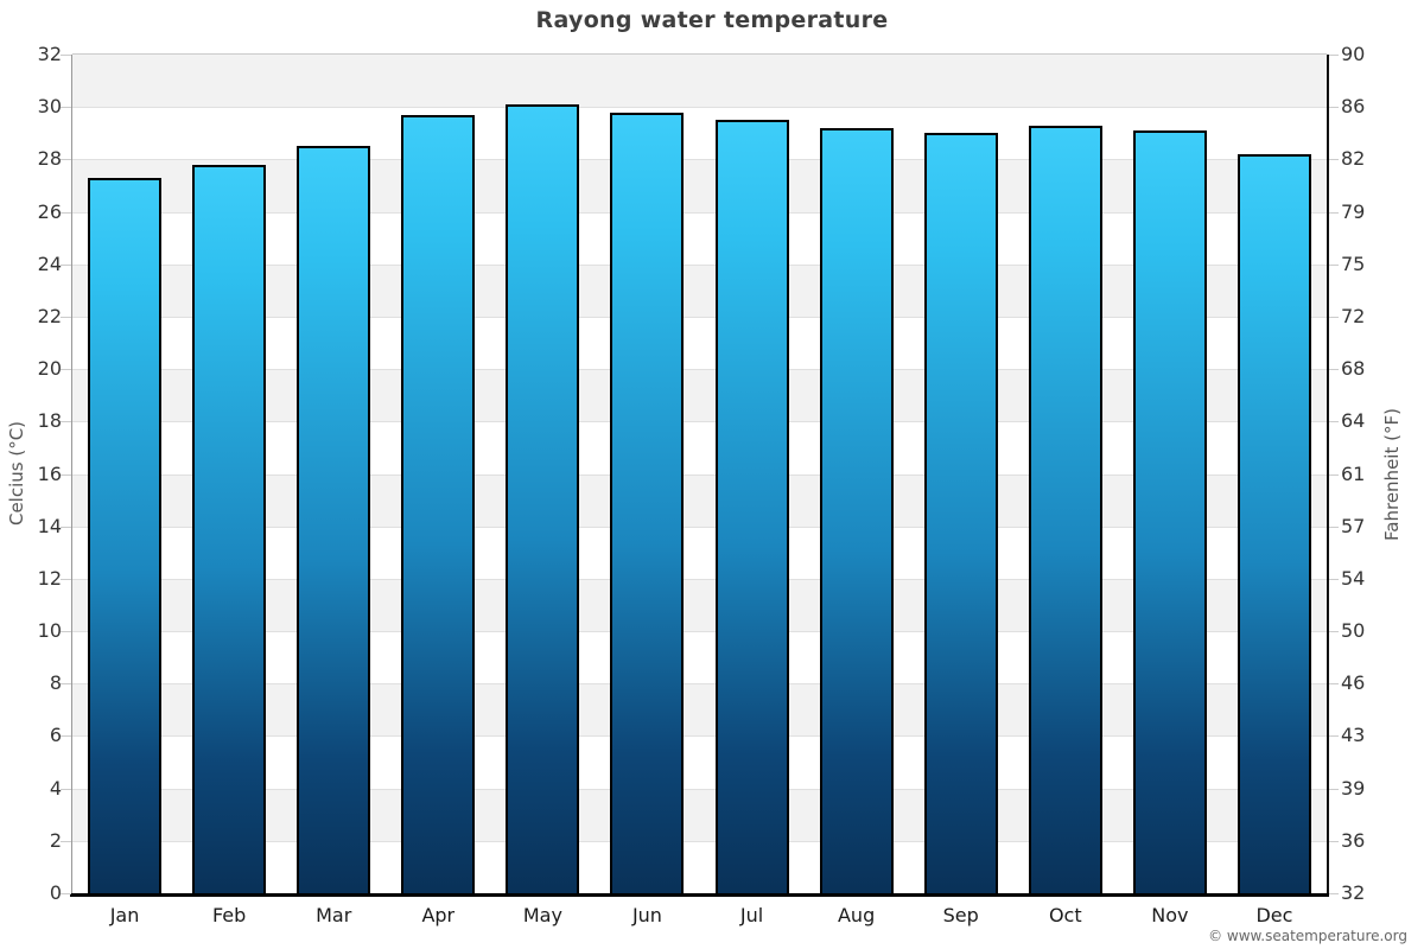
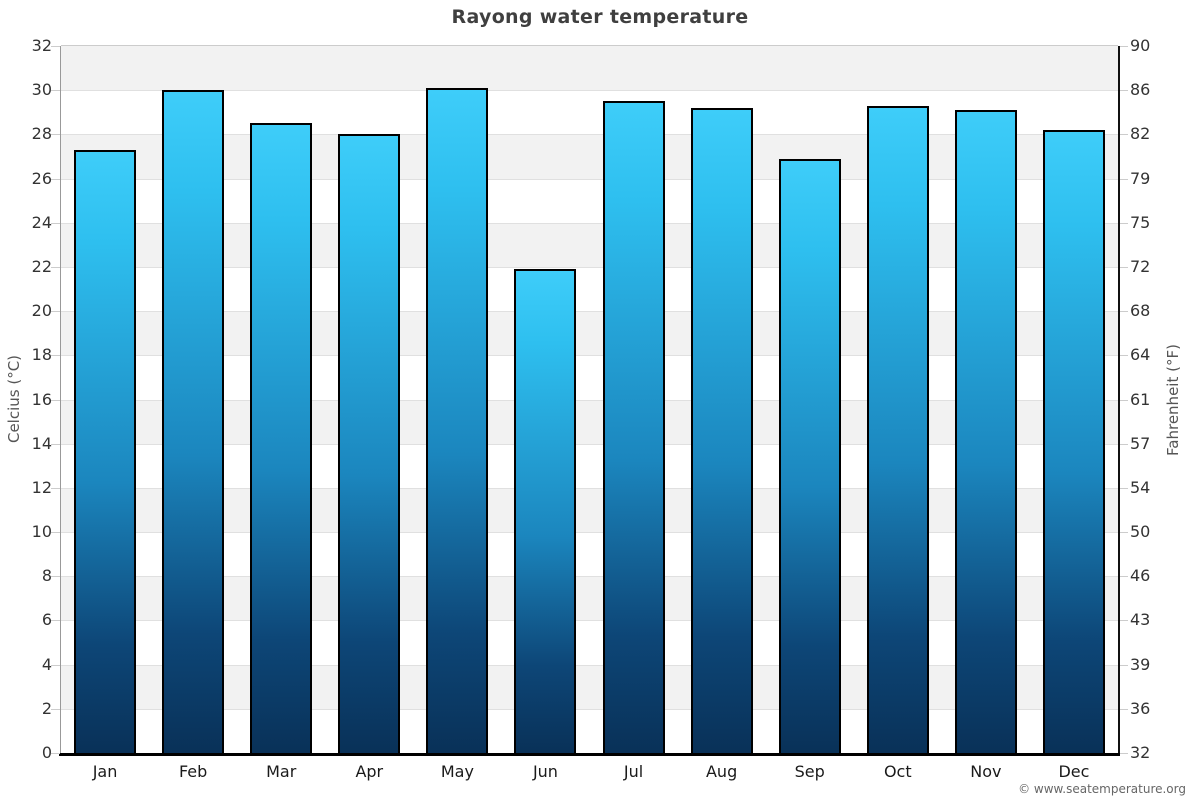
Feb: 27.8 -> 30.0
Apr: 29.7 -> 28.0
Jun: 29.8 -> 21.9
Sep: 29.0 -> 26.9
